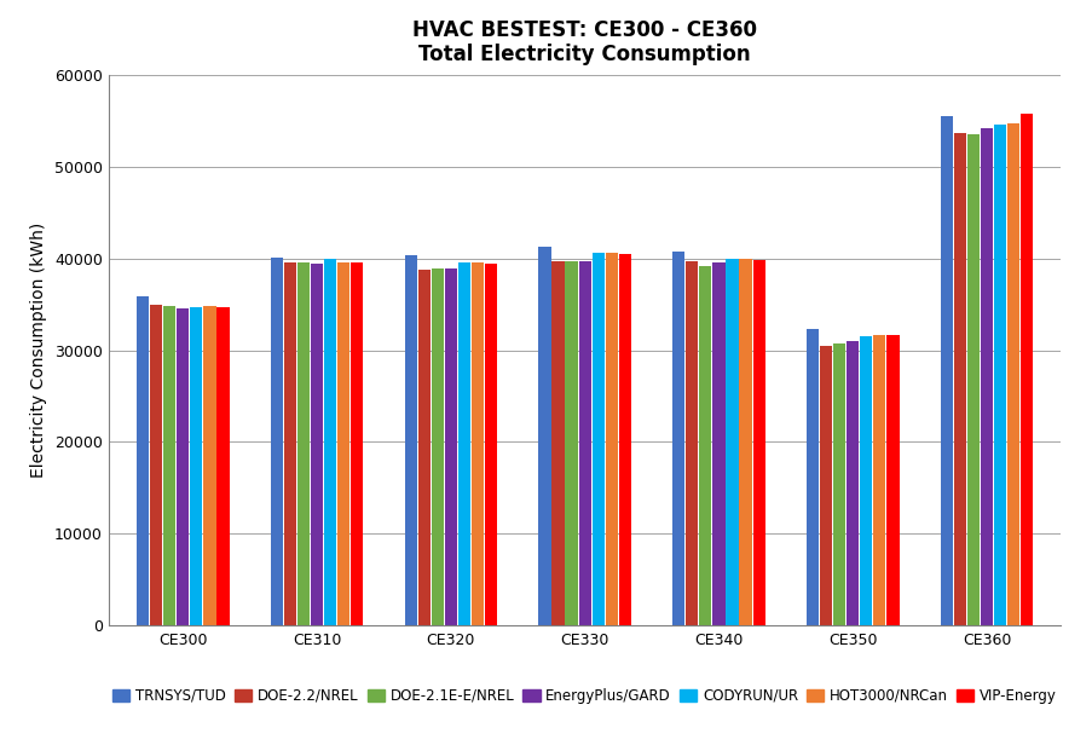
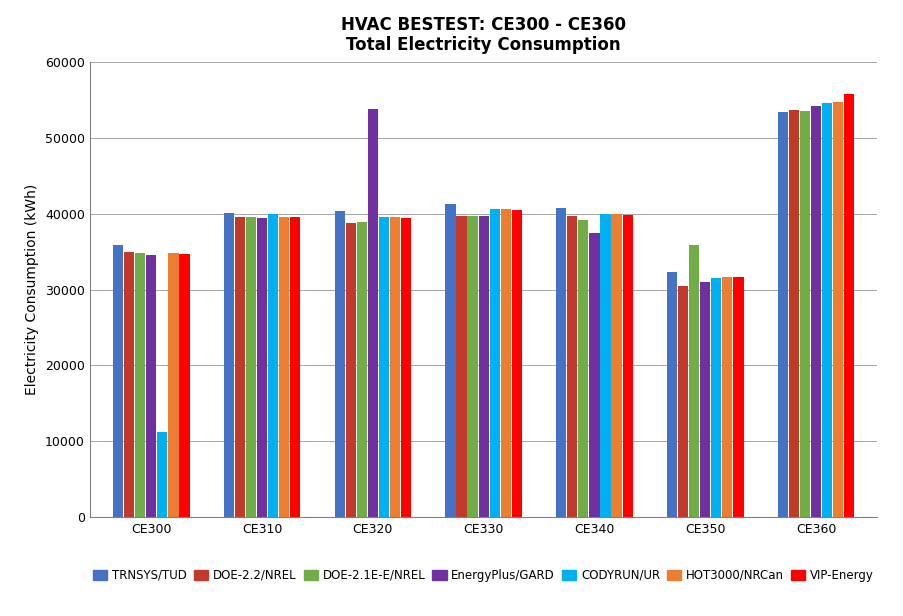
CODYRUN/UR/CE300: 34700 -> 11200
EnergyPlus/GARD/CE320: 38900 -> 53800
EnergyPlus/GARD/CE340: 39500 -> 37400
DOE-2.1E-E/NREL/CE350: 30700 -> 35800
TRNSYS/TUD/CE360: 55500 -> 53400
